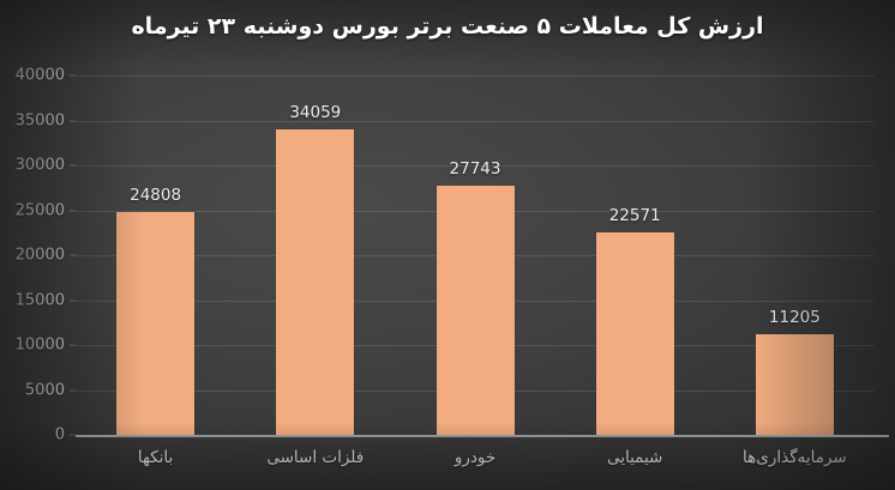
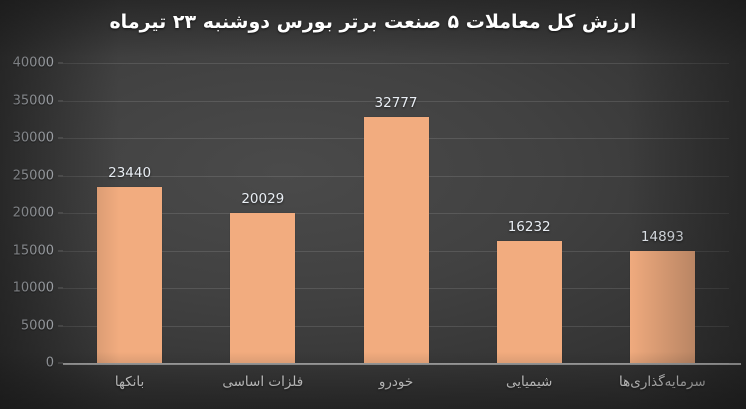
بانکها: 24808 -> 23440
فلزات اساسی: 34059 -> 20029
خودرو: 27743 -> 32777
شیمیایی: 22571 -> 16232
سرمایه‌گذاری‌ها: 11205 -> 14893
